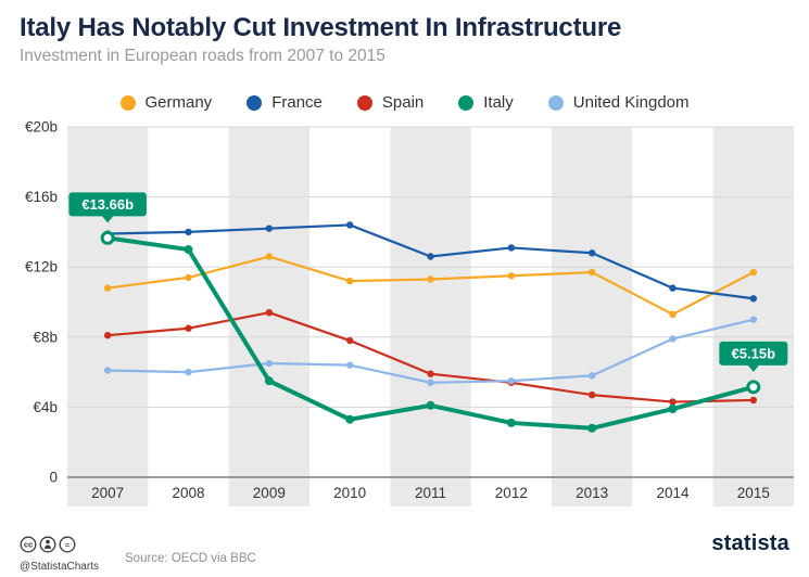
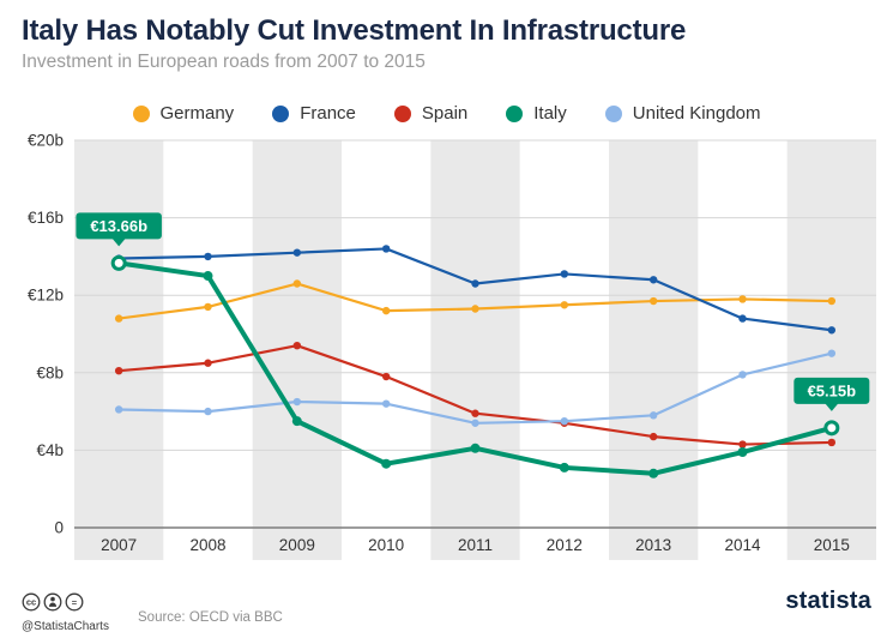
Germany/2014: €9.3b -> €11.8b
